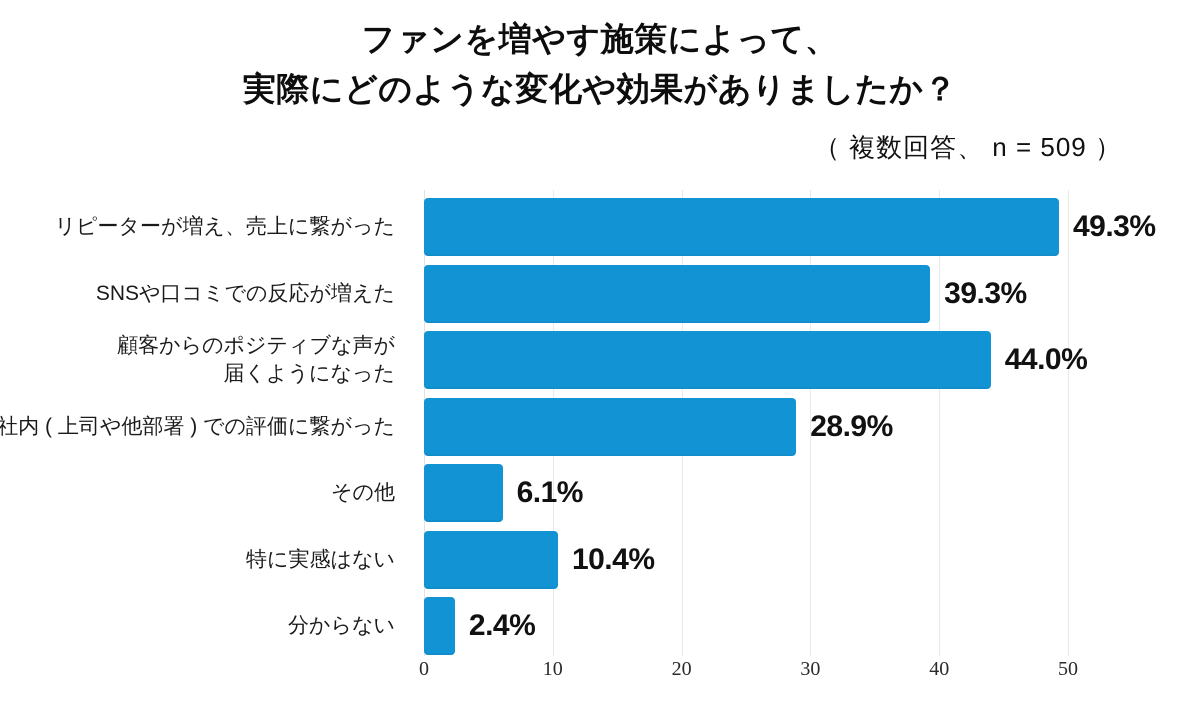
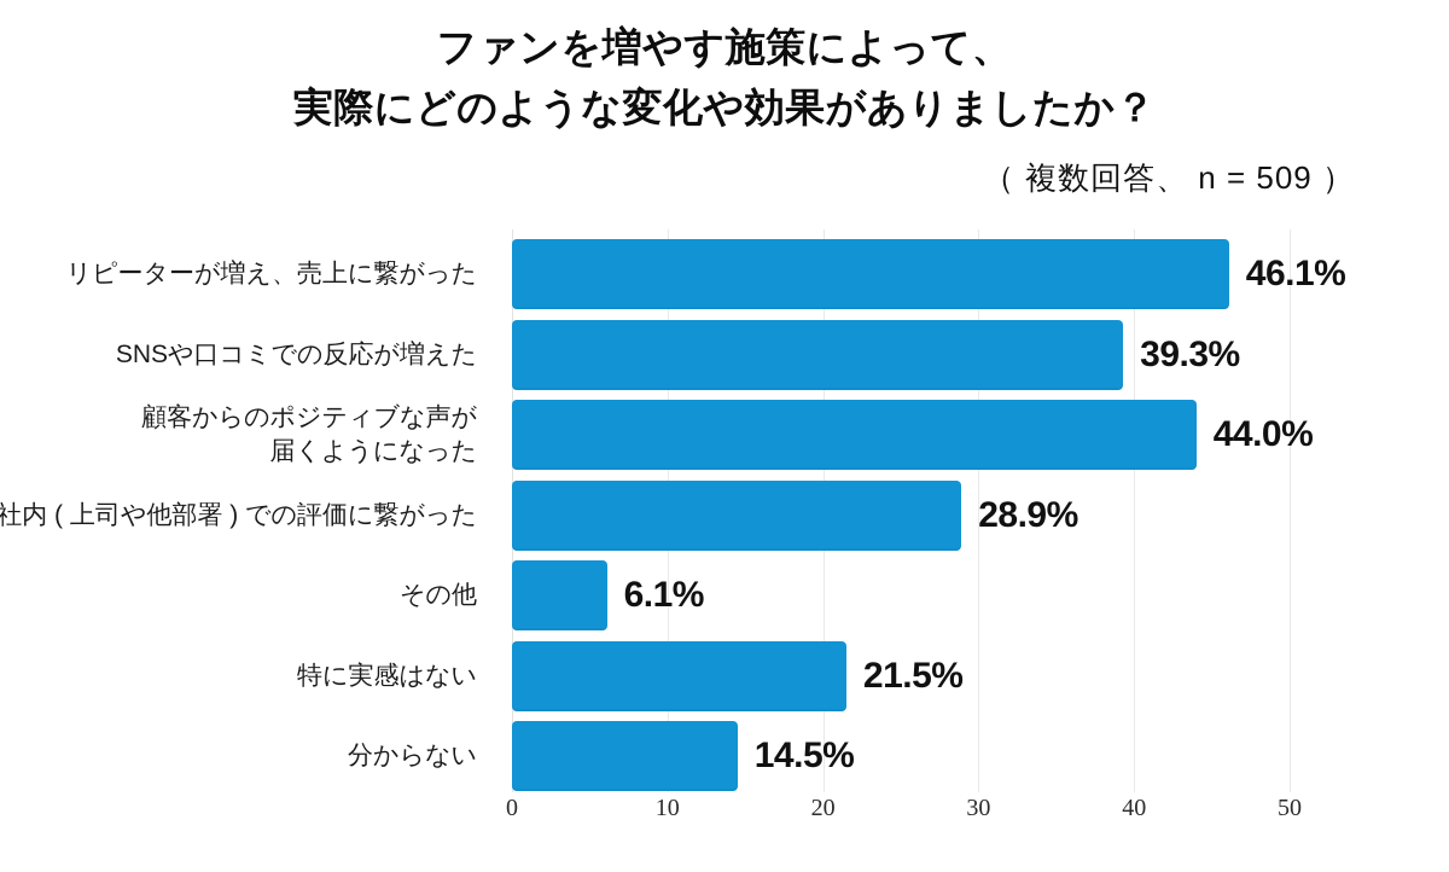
リピーターが増え、売上に繋がった: 49.3% -> 46.1%
特に実感はない: 10.4% -> 21.5%
分からない: 2.4% -> 14.5%
